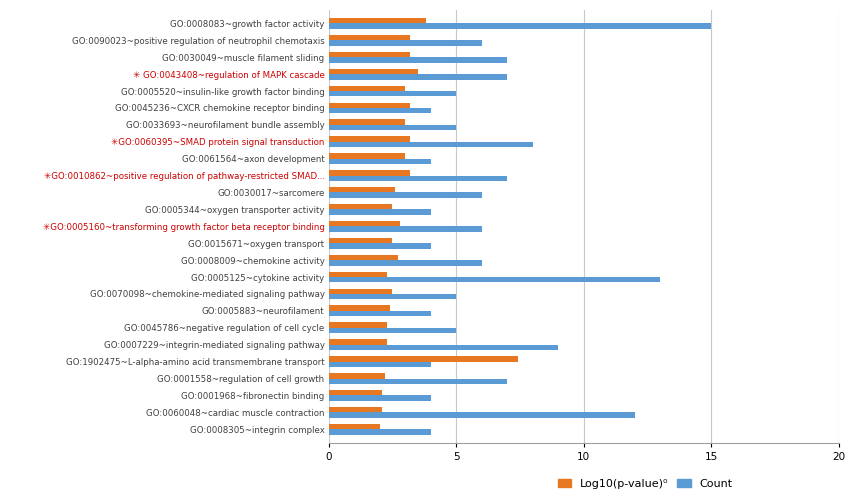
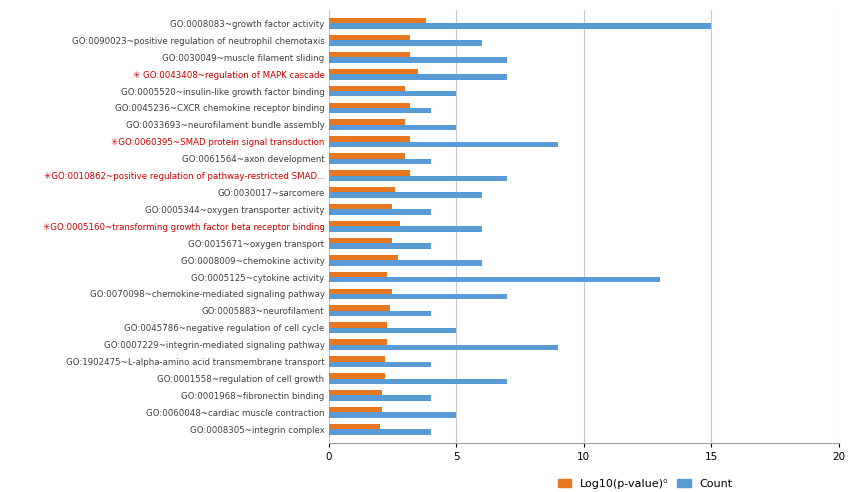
Count/✳GO:0060395~SMAD protein signal transduction: 8 -> 9
Count/GO:0070098~chemokine-mediated signaling pathway: 5 -> 7
Log10(p-value)⁰/GO:1902475~L-alpha-amino acid transmembrane transport: 7.4 -> 2.2
Count/GO:0060048~cardiac muscle contraction: 12 -> 5
